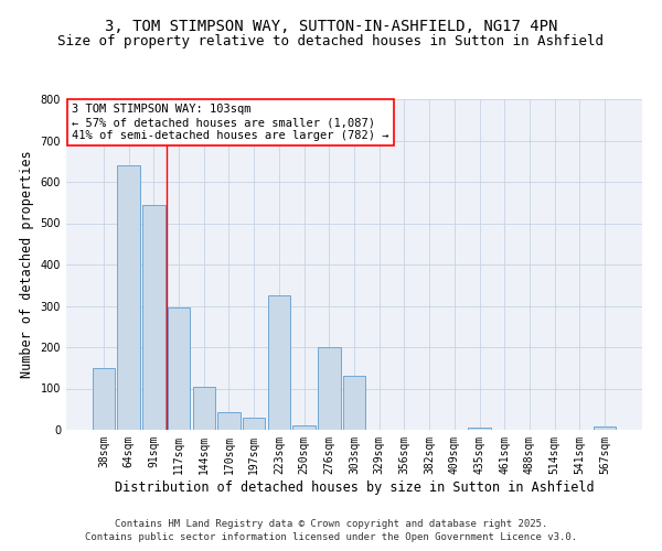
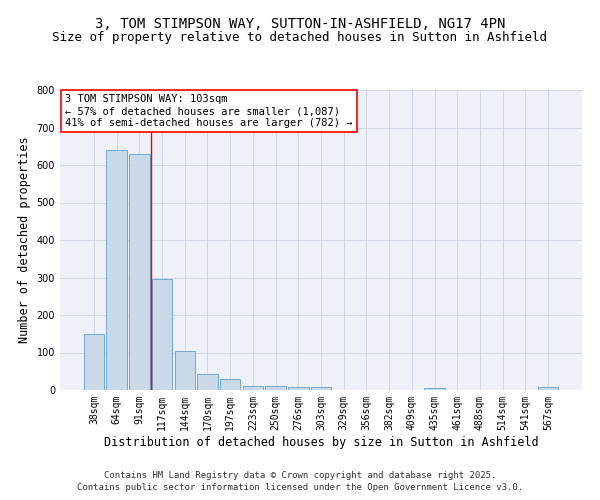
91sqm: 545 -> 630
223sqm: 325 -> 10
276sqm: 200 -> 7
303sqm: 130 -> 7
